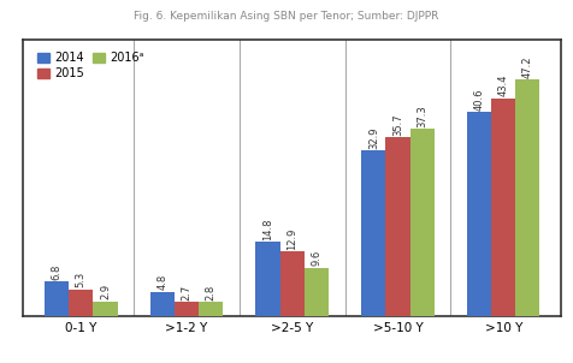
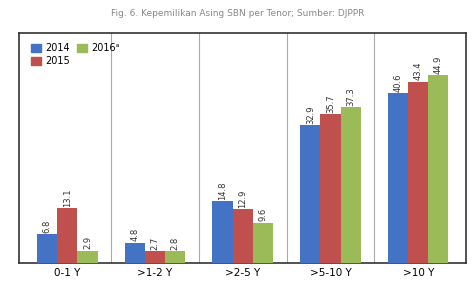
2015/0-1 Y: 5.3 -> 13.1
2016ᵃ/>10 Y: 47.2 -> 44.9
